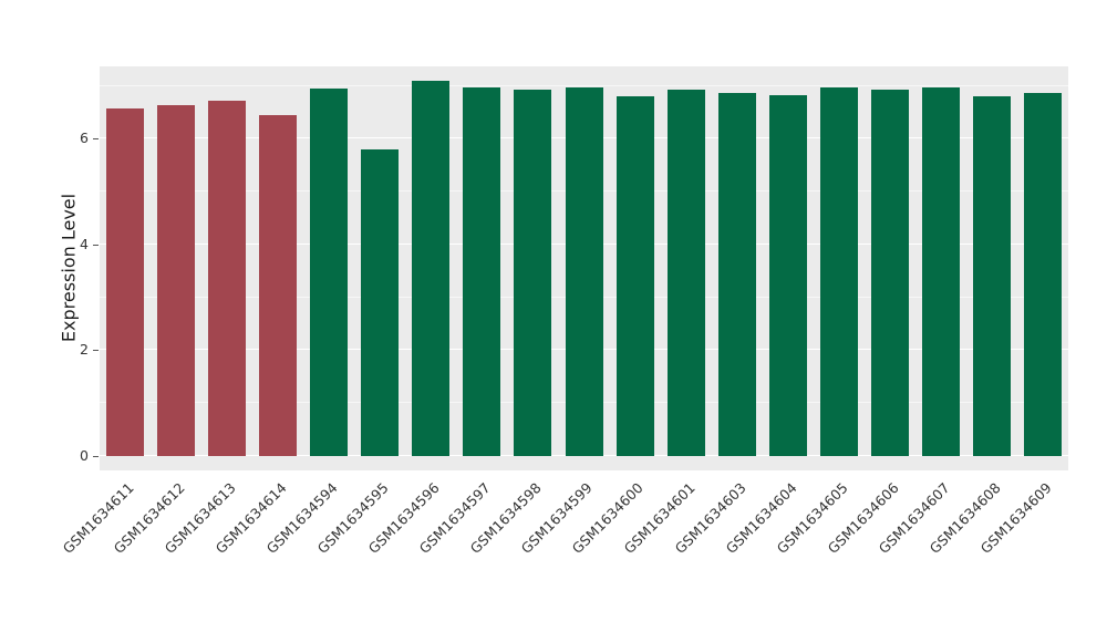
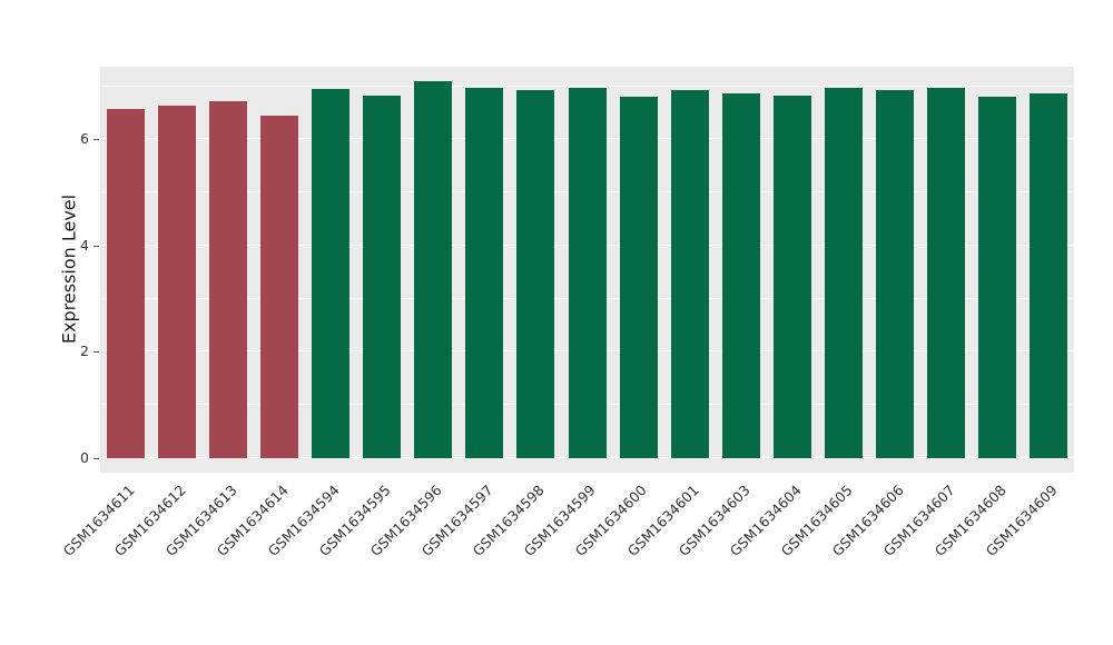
GSM1634595: 5.8 -> 6.8
